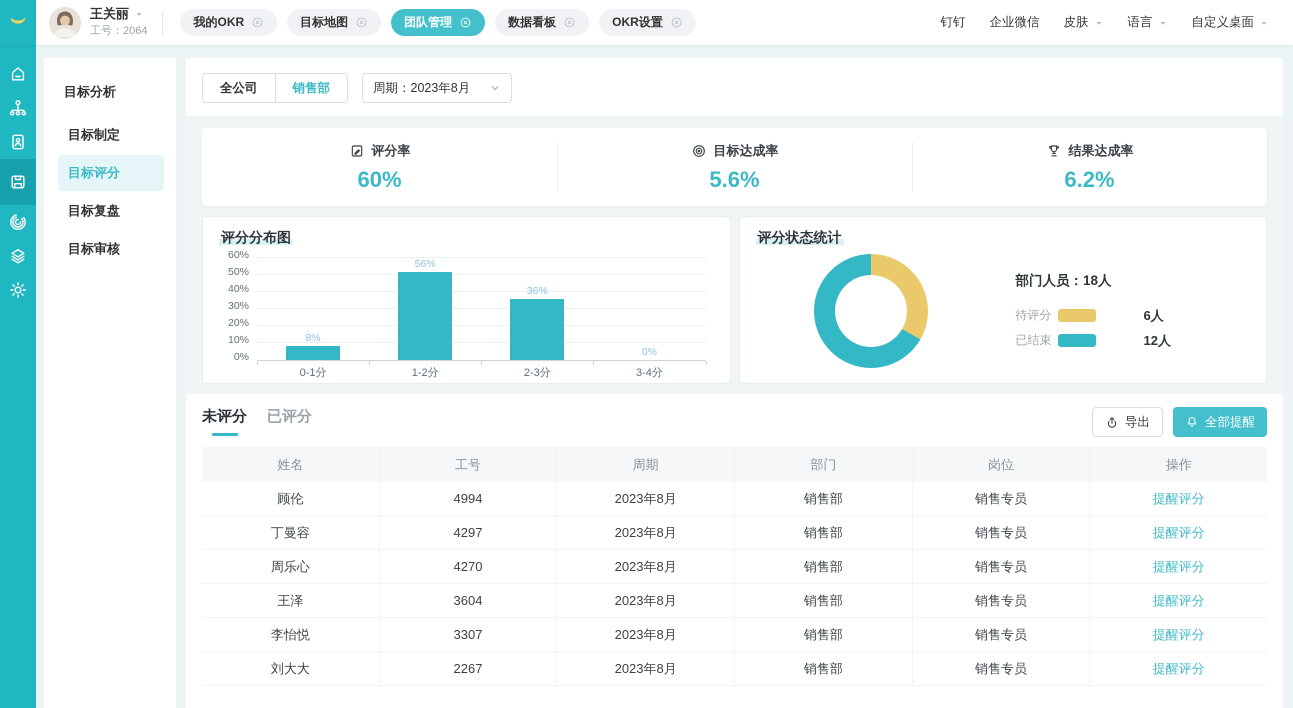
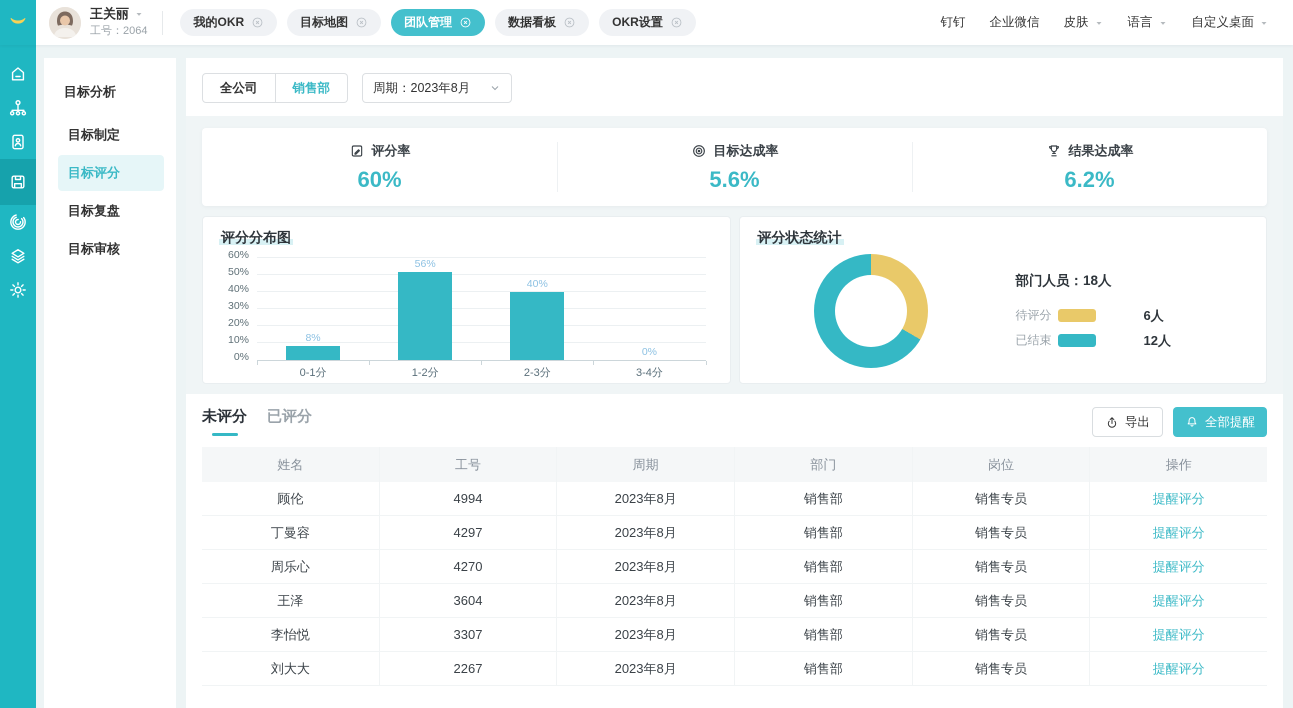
评分分布图/2-3分: 36% -> 40%
